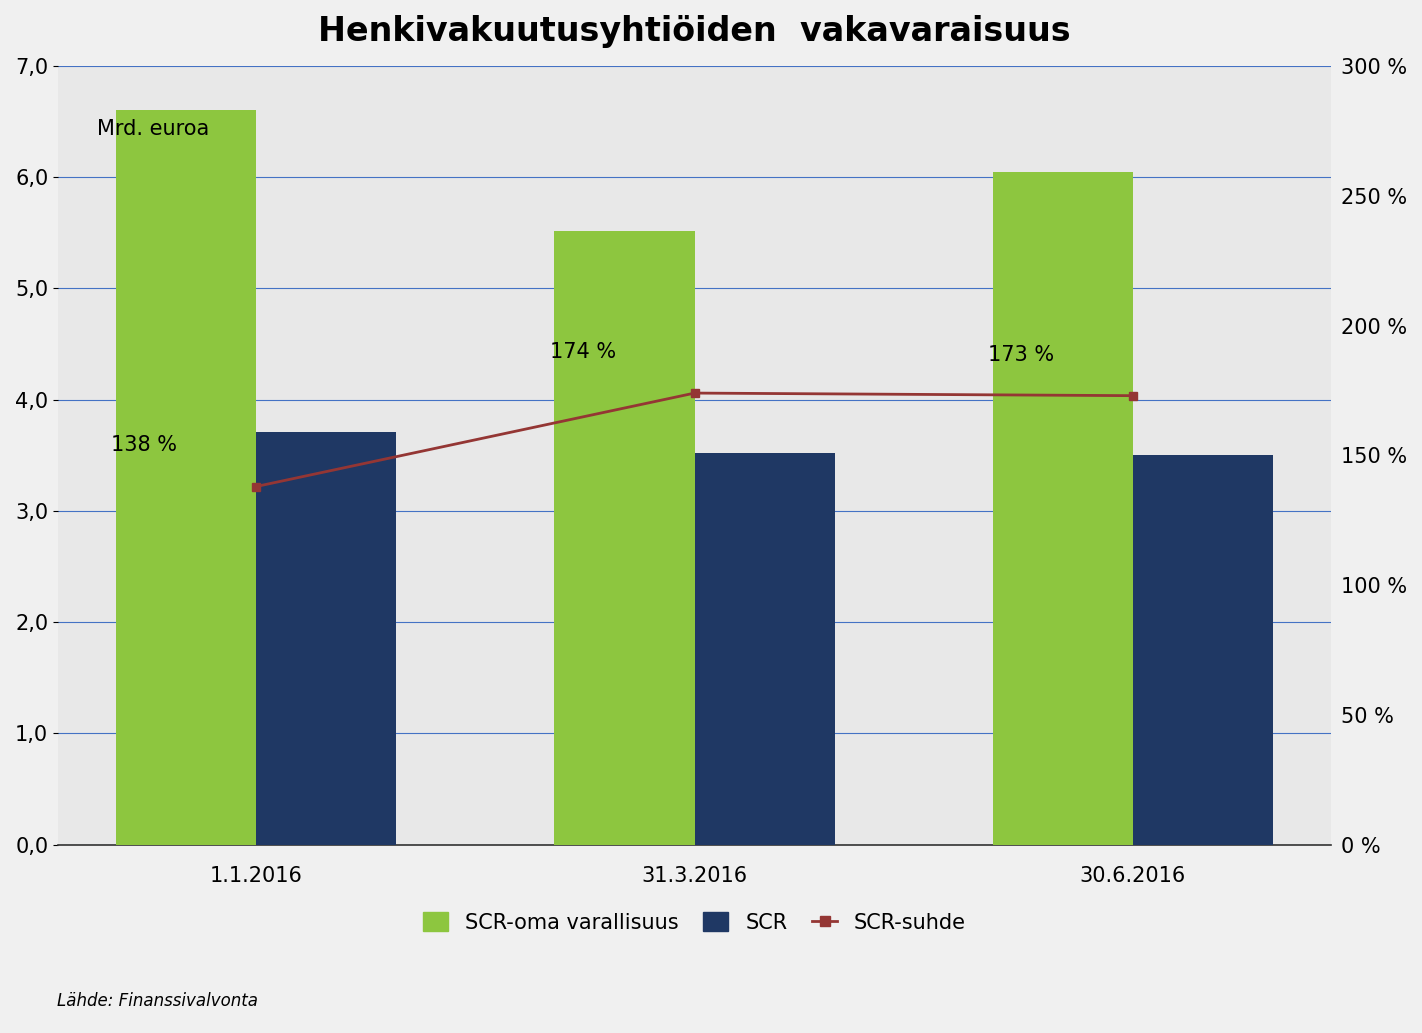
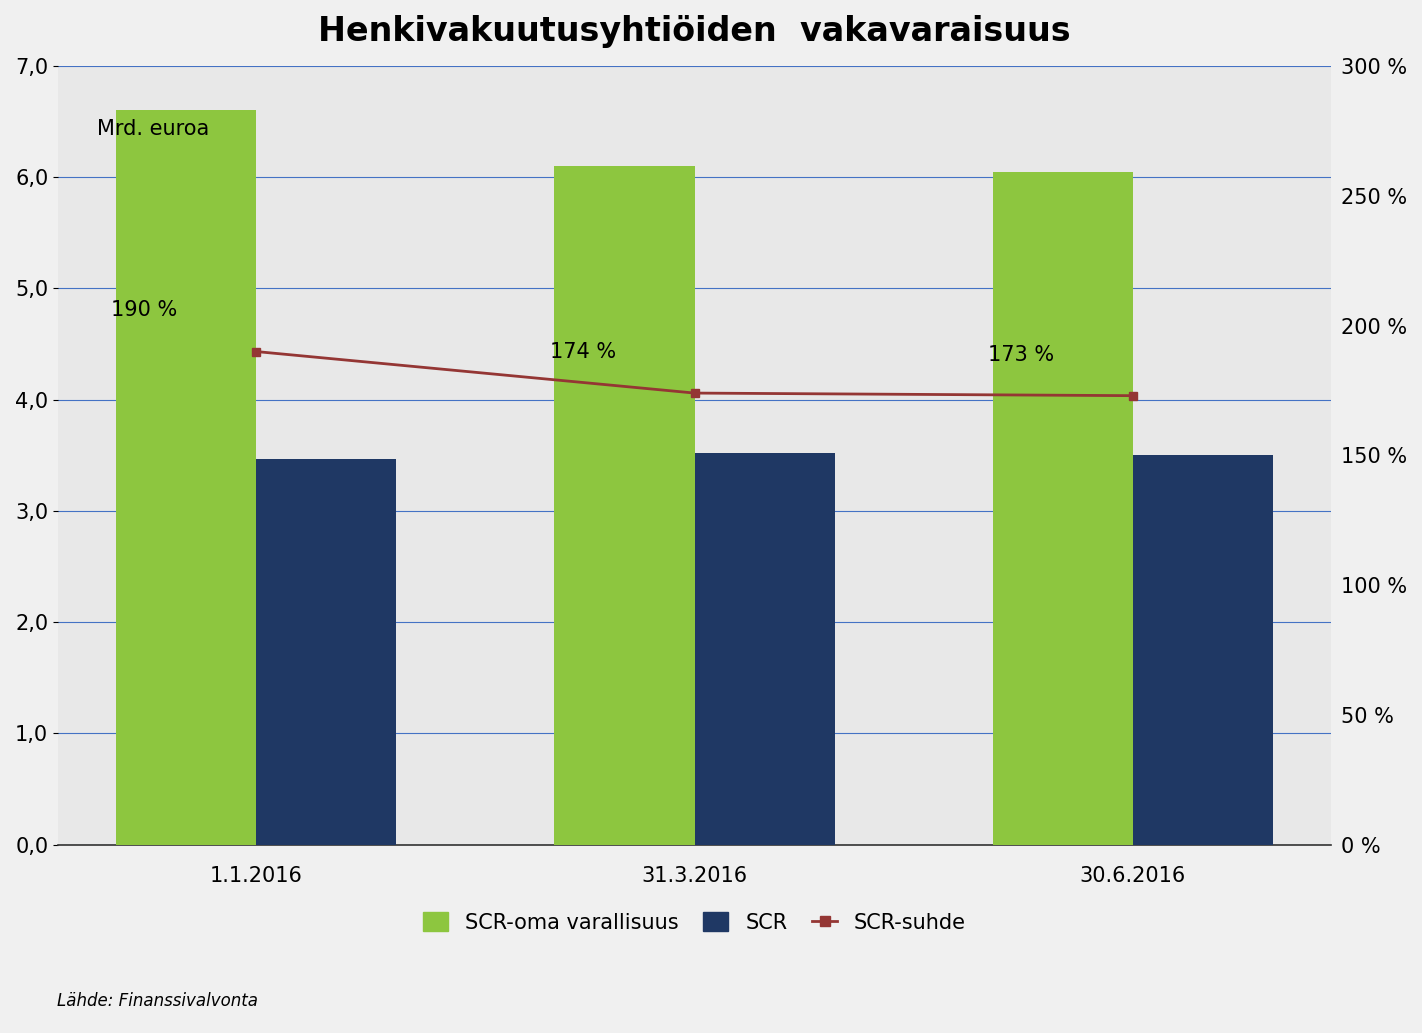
SCR-suhde/1.1.2016: 138 -> 190
SCR/1.1.2016: 3,71 -> 3,47
SCR-oma varallisuus/31.3.2016: 5,52 -> 6,10
